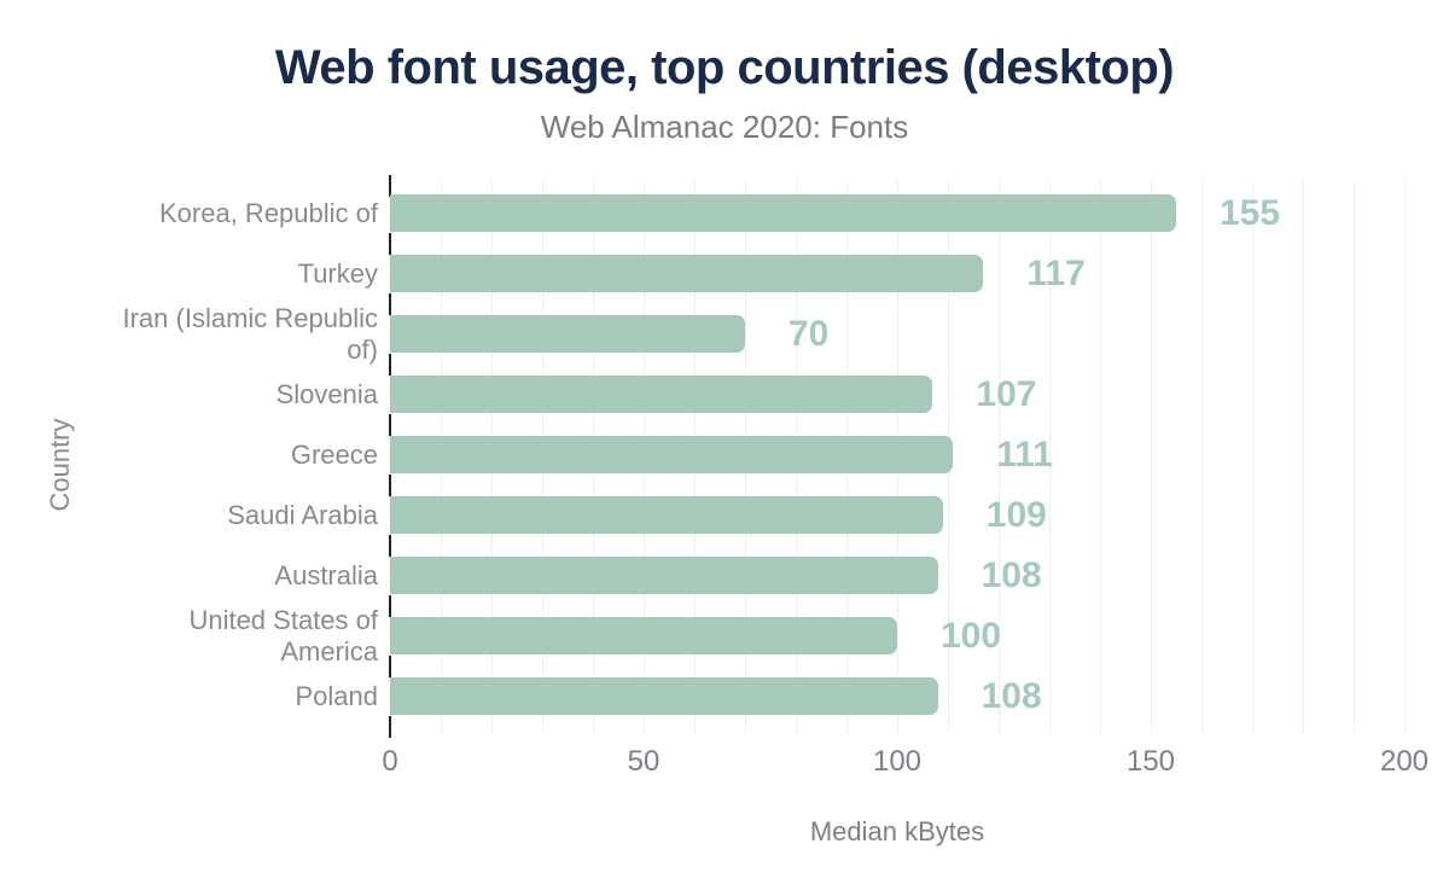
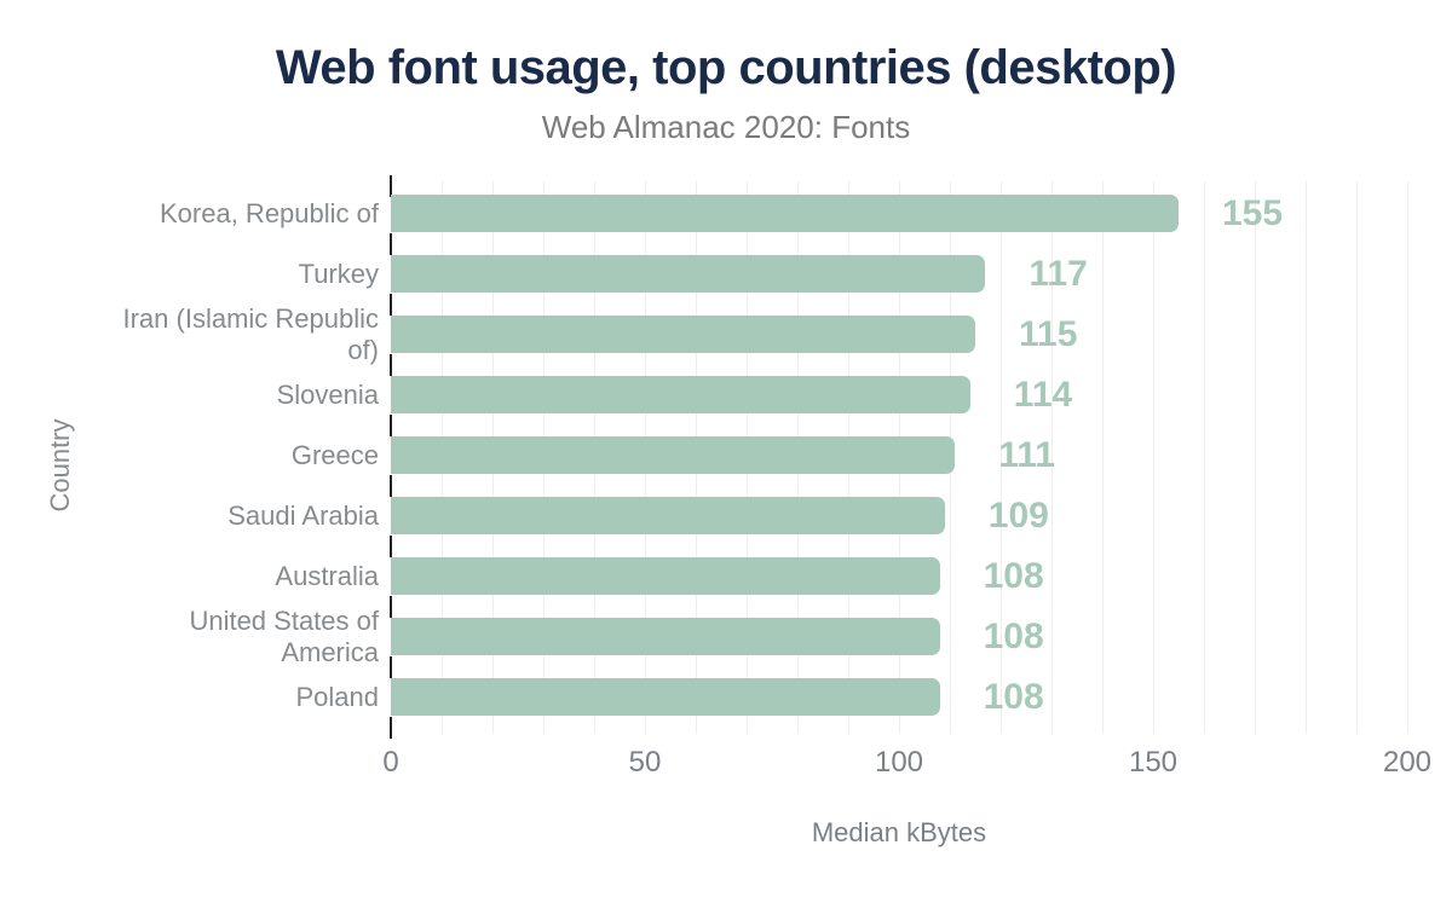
Iran (Islamic Republic of): 70 -> 115
Slovenia: 107 -> 114
United States of America: 100 -> 108
